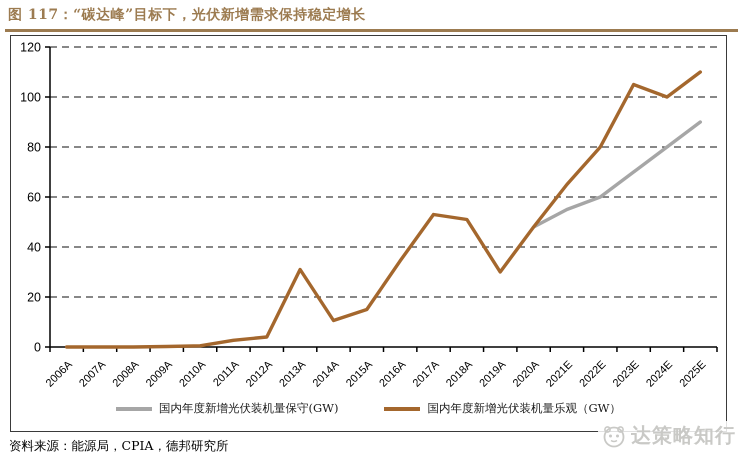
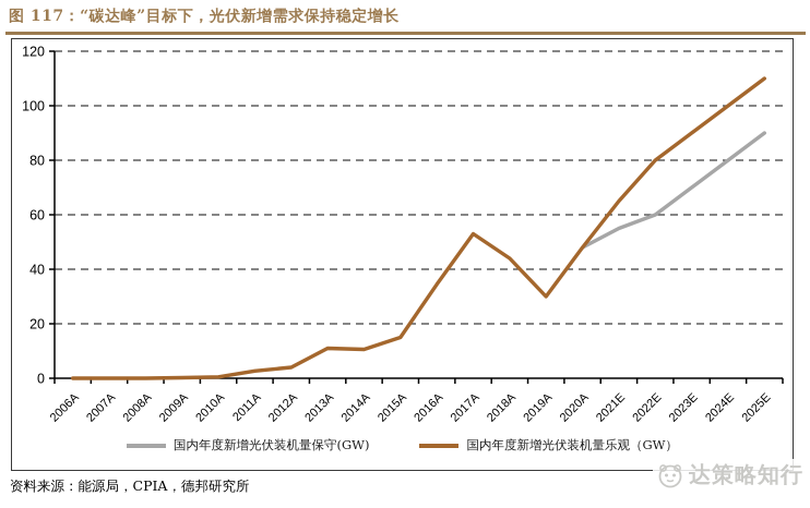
国内年度新增光伏装机量乐观（GW）/2013A: 31 -> 11
国内年度新增光伏装机量乐观（GW）/2018A: 51 -> 44
国内年度新增光伏装机量乐观（GW）/2023E: 105 -> 90
